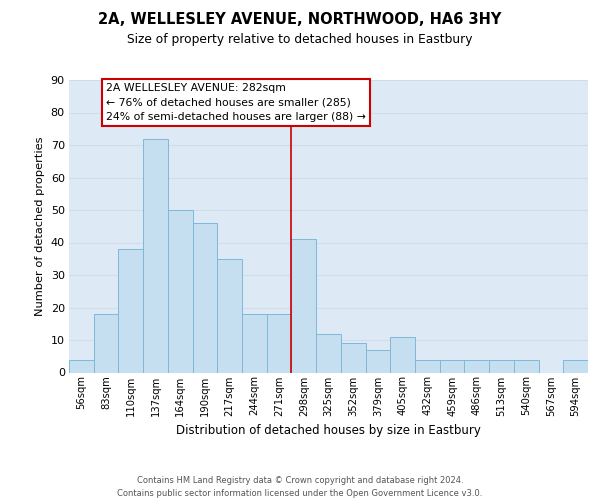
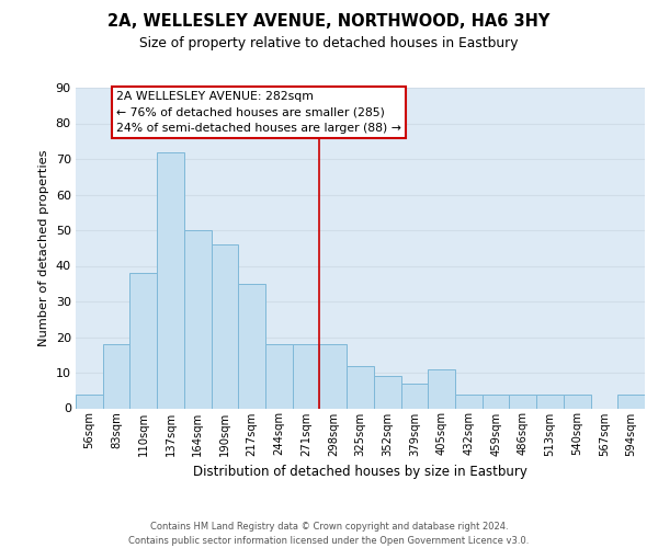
298sqm: 41 -> 18
